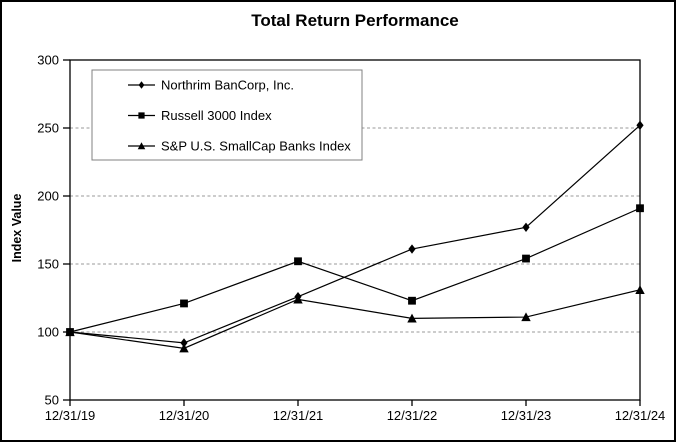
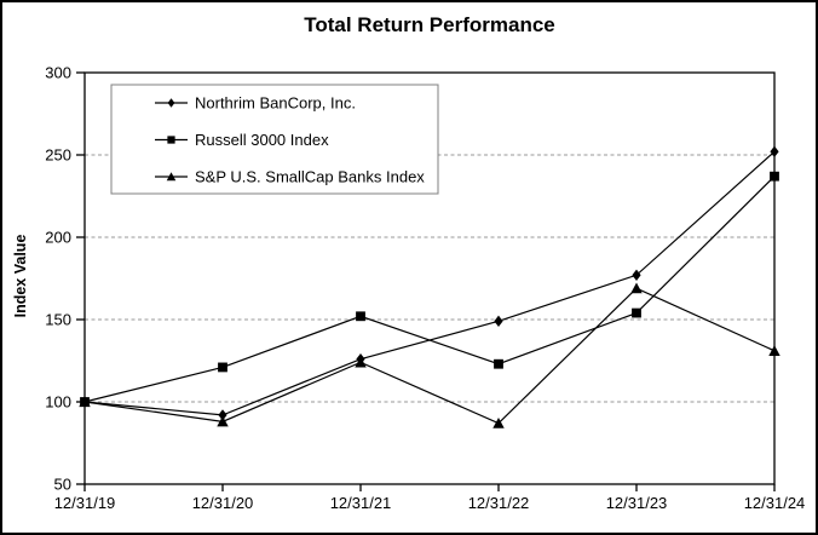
Northrim BanCorp, Inc./12/31/22: 161 -> 149
S&P U.S. SmallCap Banks Index/12/31/22: 110 -> 87
S&P U.S. SmallCap Banks Index/12/31/23: 111 -> 169
Russell 3000 Index/12/31/24: 191 -> 237
